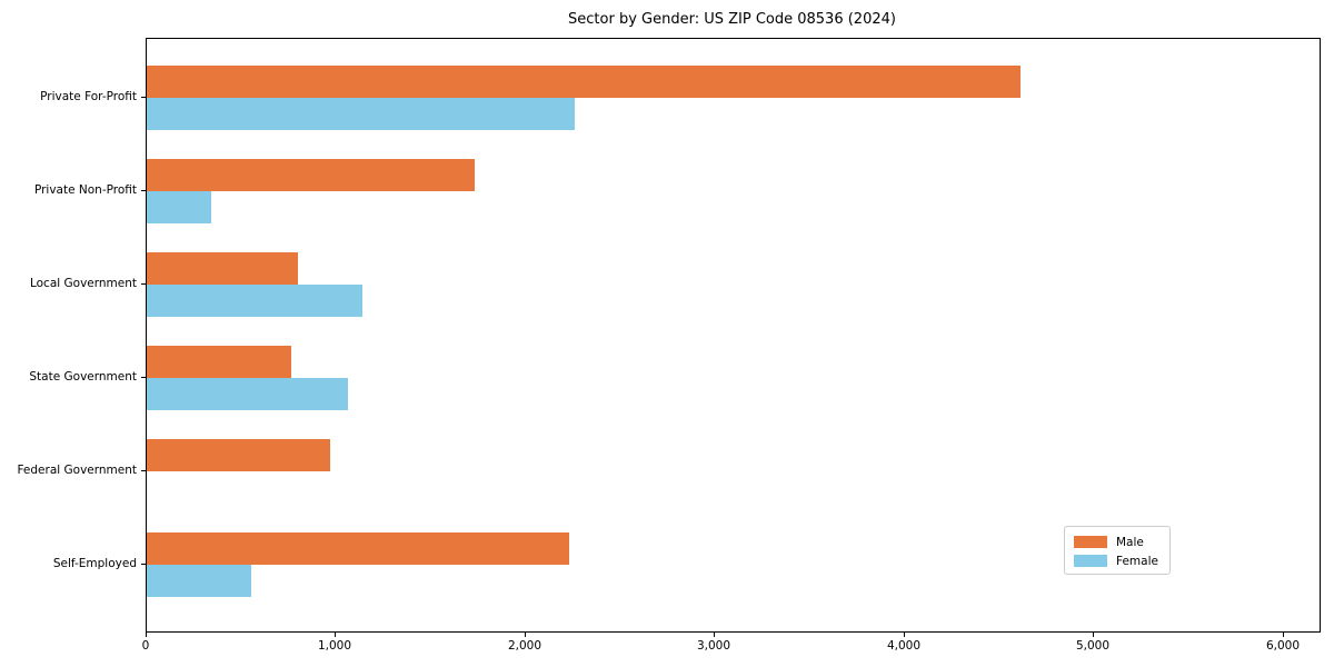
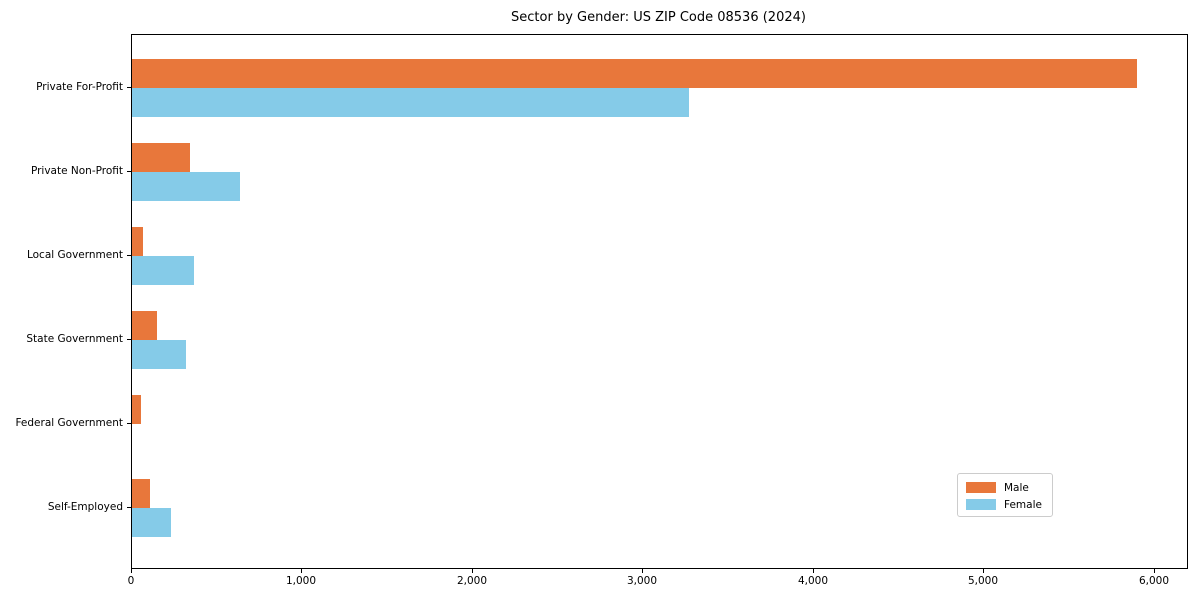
Male/Private For-Profit: 4610 -> 5900
Female/Private For-Profit: 2260 -> 3270
Male/Private Non-Profit: 1730 -> 340
Female/Private Non-Profit: 340 -> 640
Male/Local Government: 800 -> 60
Female/Local Government: 1140 -> 360
Male/State Government: 760 -> 150
Female/State Government: 1060 -> 320
Male/Federal Government: 970 -> 50
Male/Self-Employed: 2230 -> 110
Female/Self-Employed: 550 -> 230
